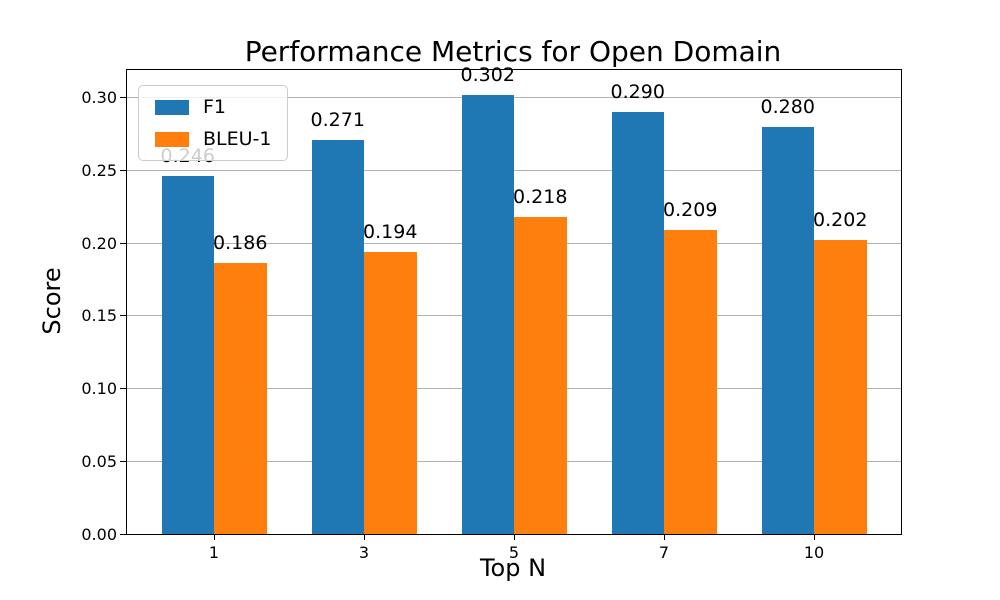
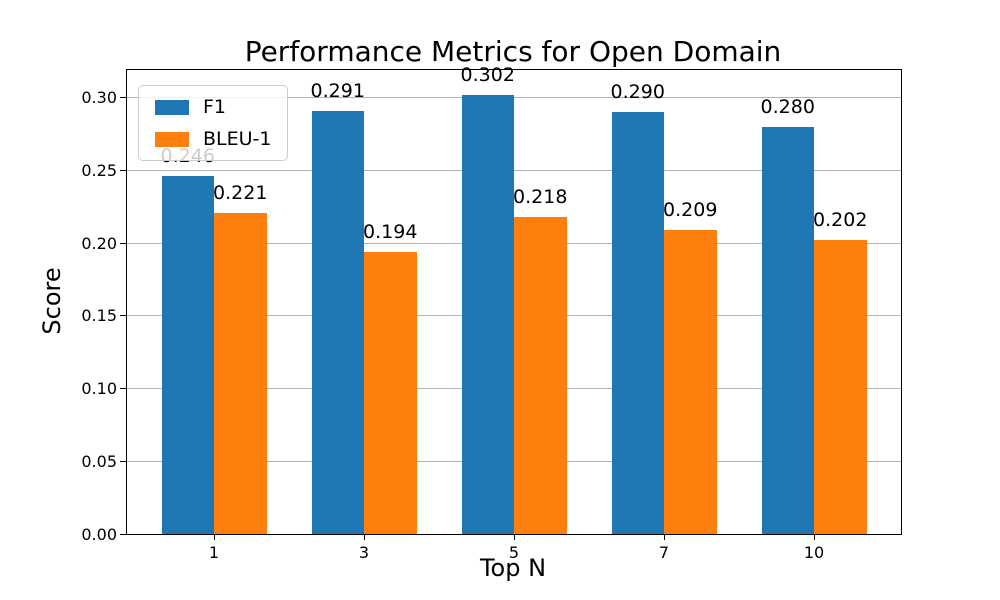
BLEU-1/1: 0.186 -> 0.221
F1/3: 0.271 -> 0.291
